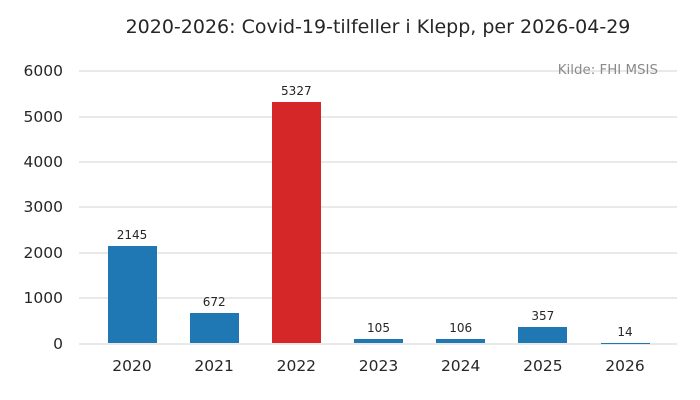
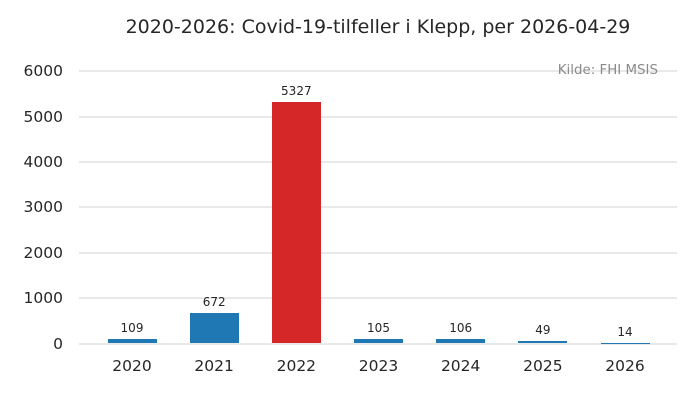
2020: 2145 -> 109
2025: 357 -> 49
